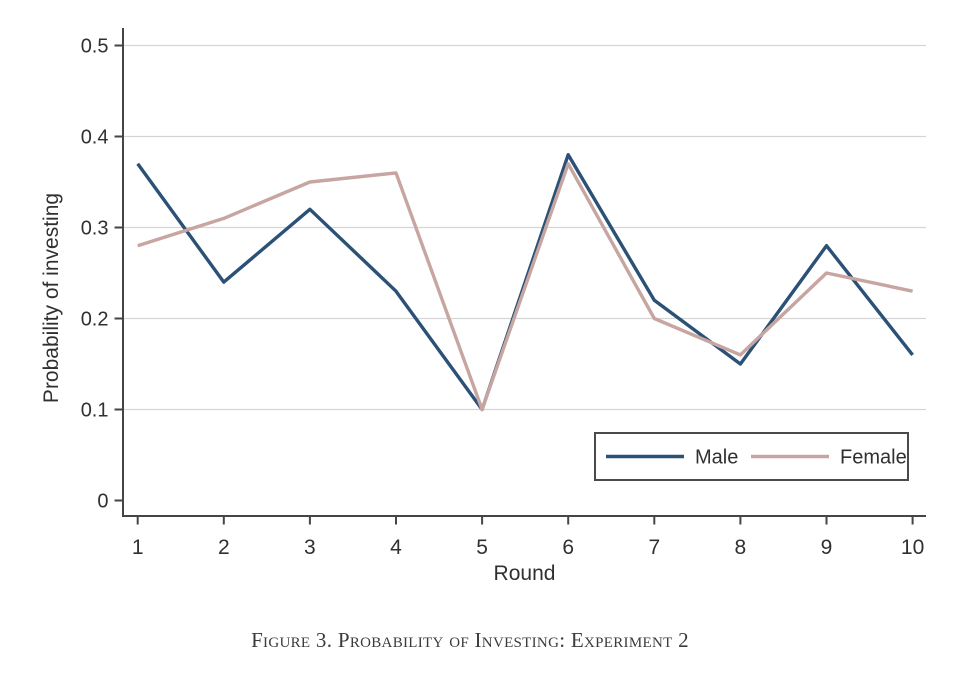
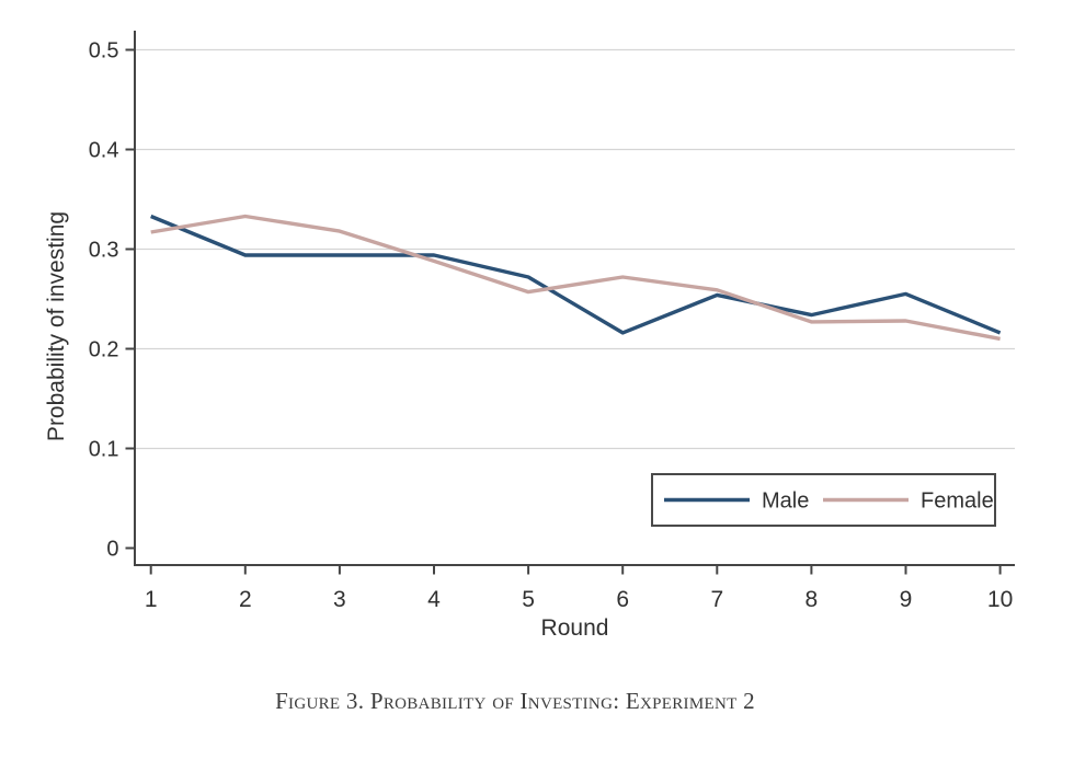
Male/1: 0.37 -> 0.33
Female/1: 0.28 -> 0.32
Male/2: 0.24 -> 0.29
Female/2: 0.31 -> 0.33
Male/3: 0.32 -> 0.29
Female/3: 0.35 -> 0.32
Male/4: 0.23 -> 0.29
Female/4: 0.36 -> 0.29
Male/5: 0.10 -> 0.27
Female/5: 0.10 -> 0.26
Male/6: 0.38 -> 0.22
Female/6: 0.37 -> 0.27
Male/7: 0.22 -> 0.25
Female/7: 0.20 -> 0.26
Male/8: 0.15 -> 0.23
Female/8: 0.16 -> 0.23
Male/9: 0.28 -> 0.26
Female/9: 0.25 -> 0.23
Male/10: 0.16 -> 0.22
Female/10: 0.23 -> 0.21
